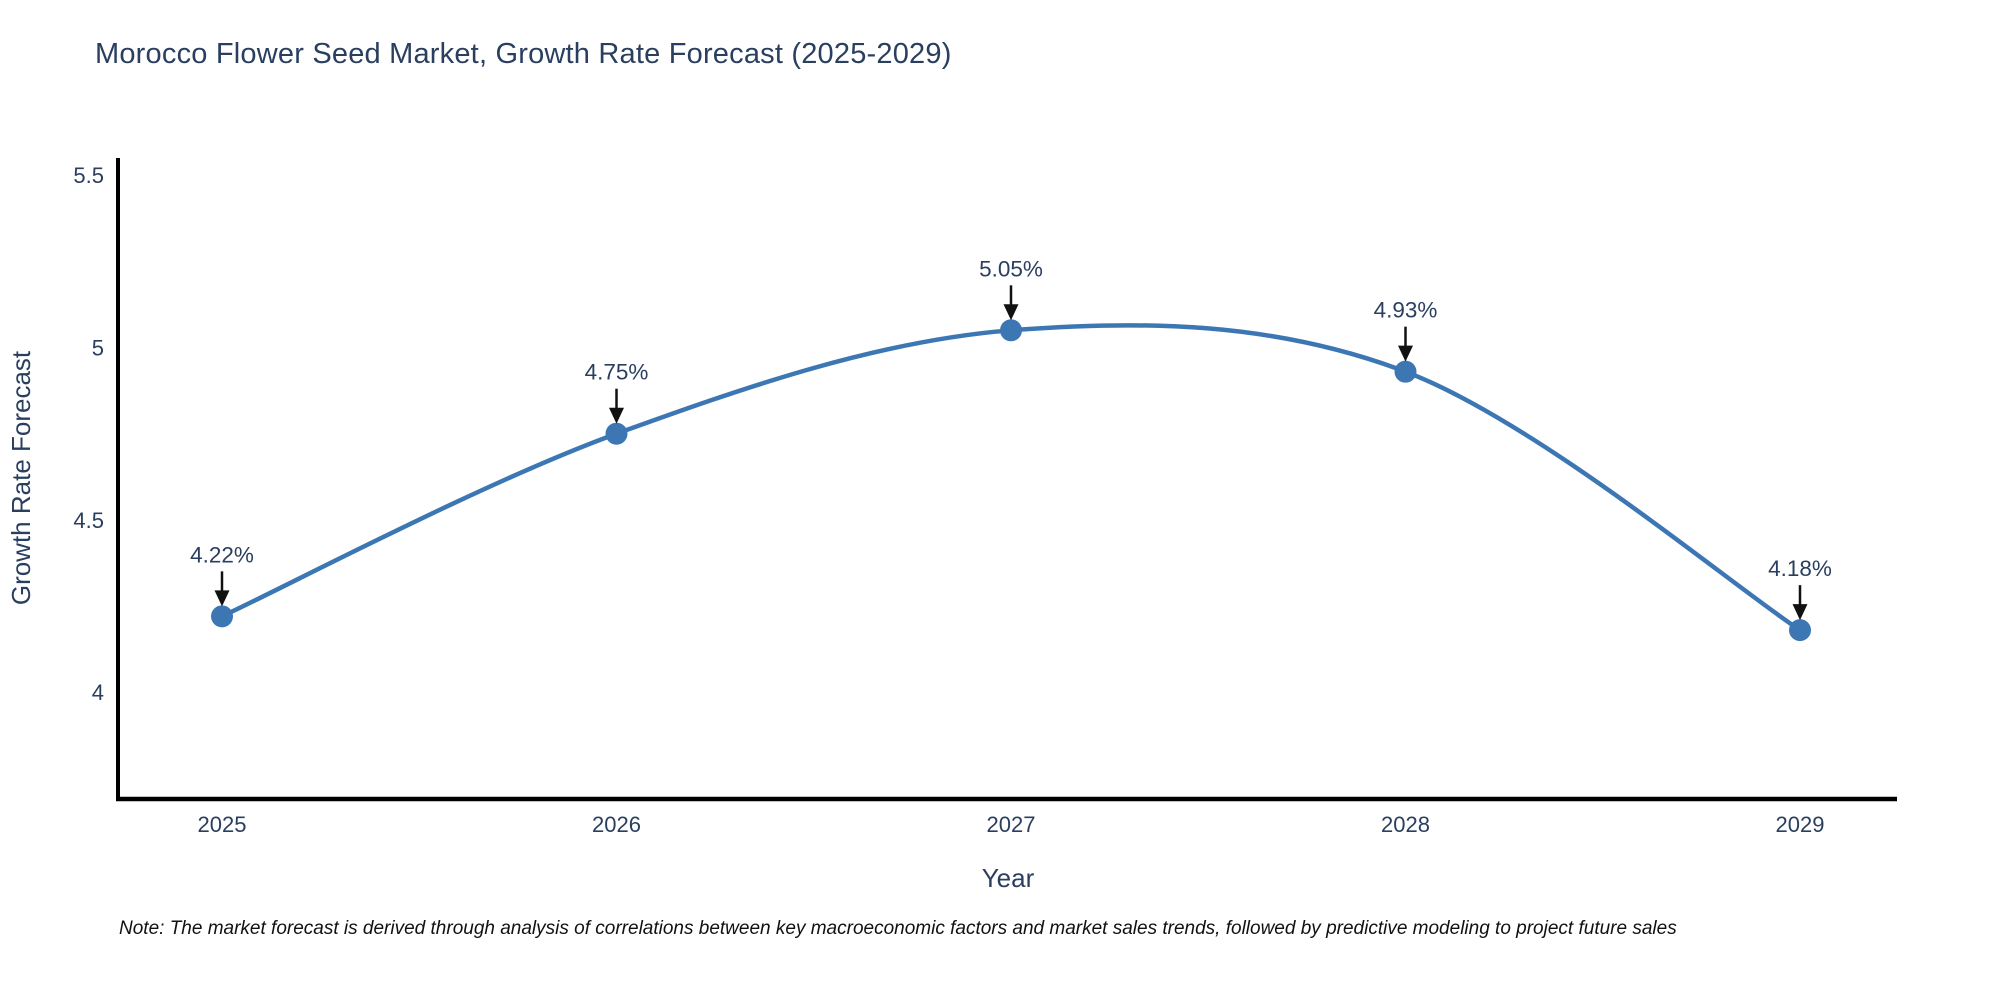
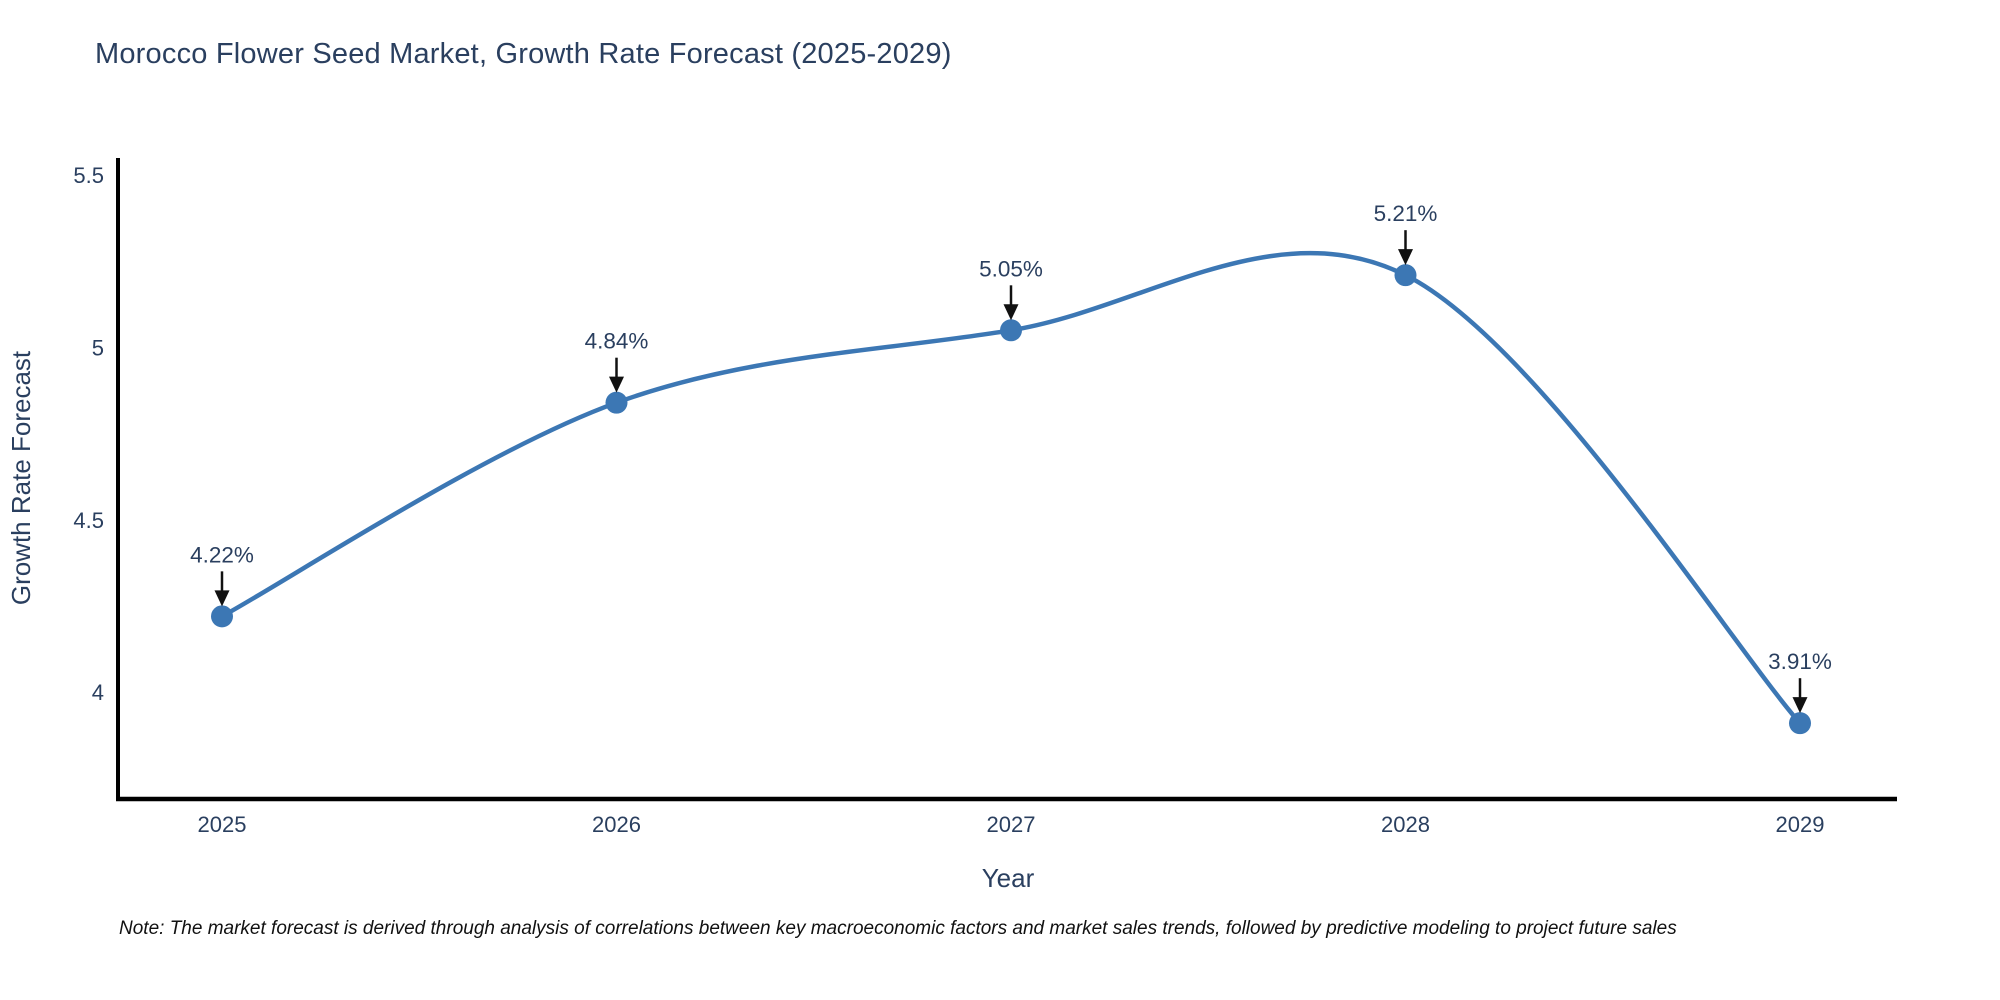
2026: 4.75% -> 4.84%
2028: 4.93% -> 5.21%
2029: 4.18% -> 3.91%
